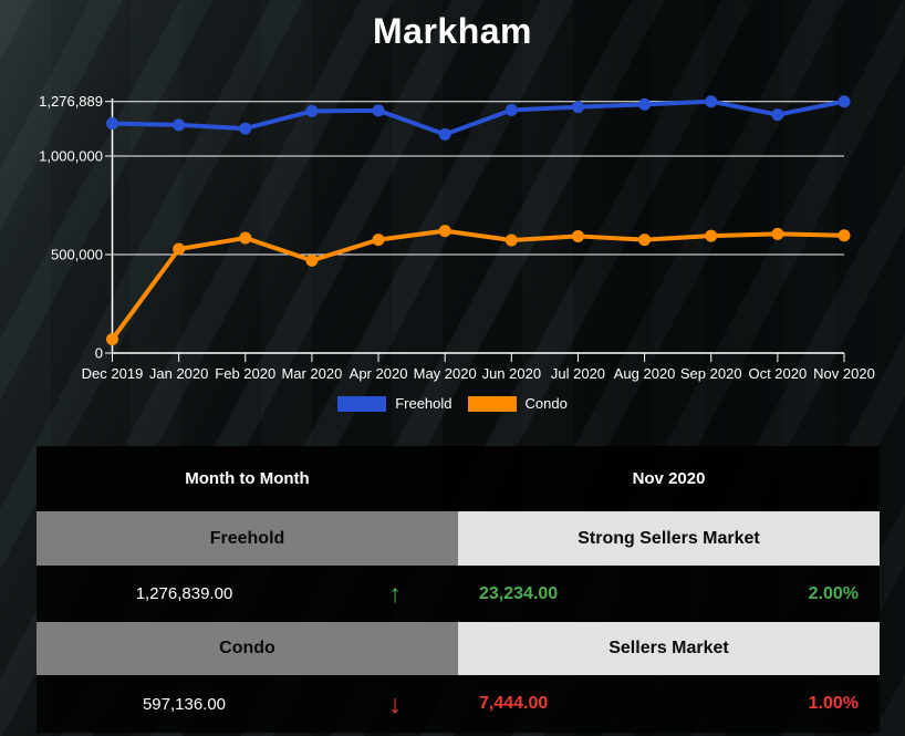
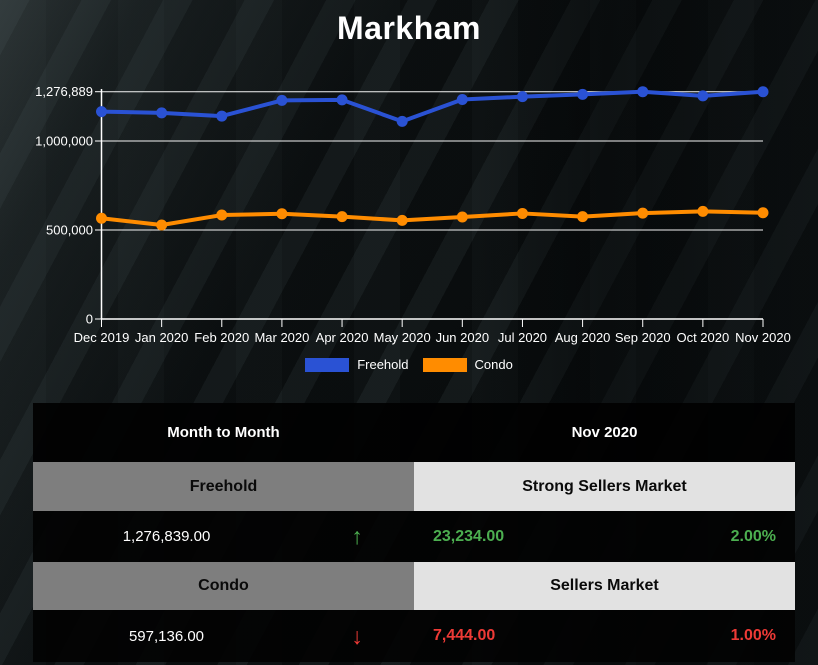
Condo/Dec 2019: 70000 -> 570000
Condo/Mar 2020: 470000 -> 590000
Condo/May 2020: 620000 -> 550000
Freehold/Oct 2020: 1210000 -> 1250000
